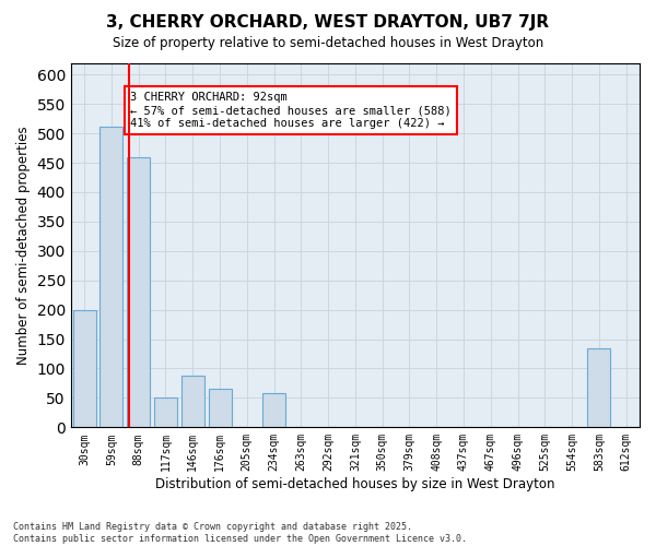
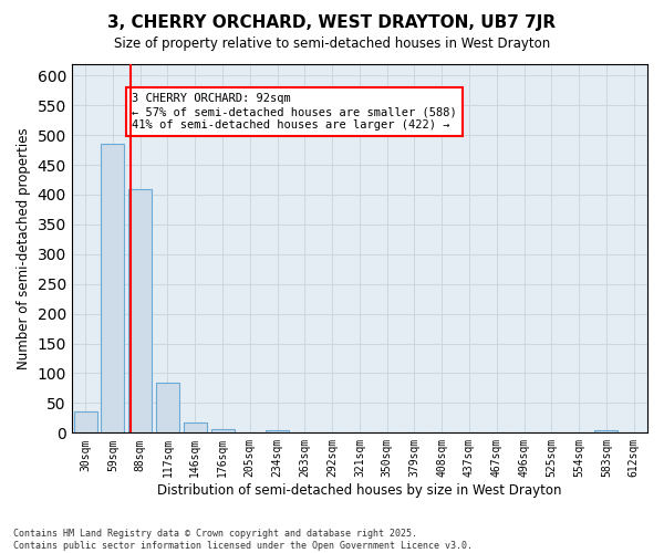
30sqm: 200 -> 35
59sqm: 512 -> 485
88sqm: 460 -> 410
117sqm: 50 -> 85
146sqm: 88 -> 18
176sqm: 66 -> 7
234sqm: 58 -> 5
583sqm: 134 -> 5
